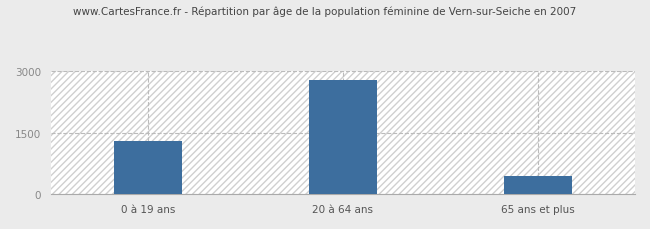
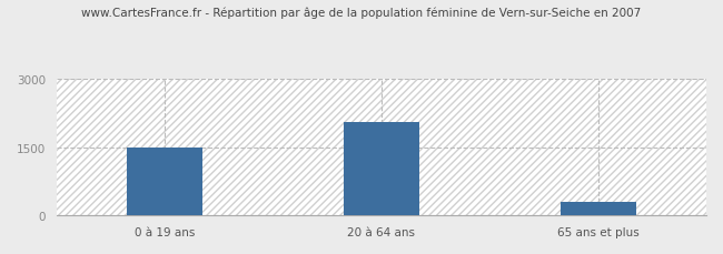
0 à 19 ans: 1300 -> 1500
20 à 64 ans: 2790 -> 2050
65 ans et plus: 450 -> 300
